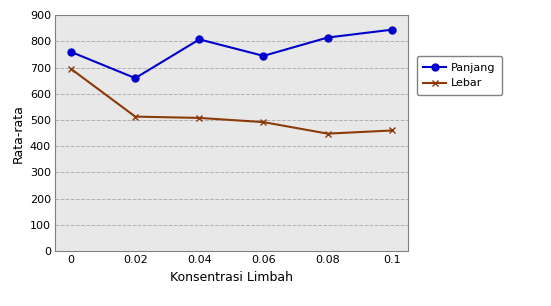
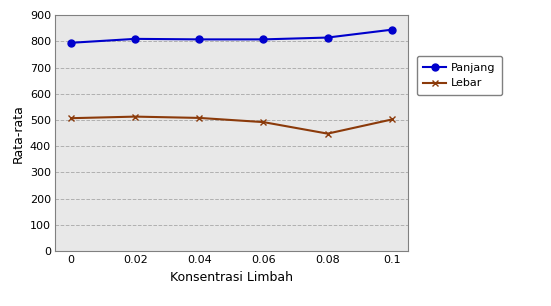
Panjang/0: 760 -> 795
Lebar/0: 695 -> 507
Panjang/0.02: 660 -> 810
Panjang/0.06: 745 -> 808
Lebar/0.1: 460 -> 502
